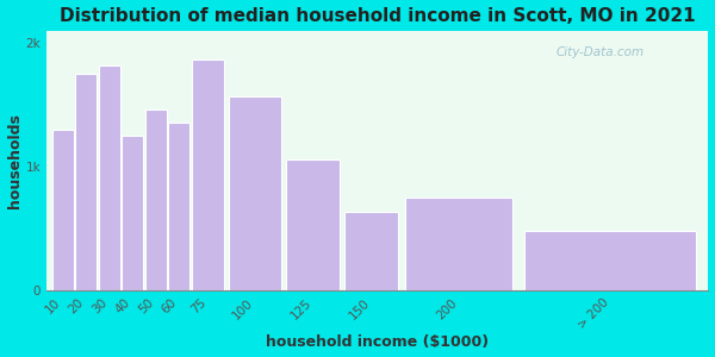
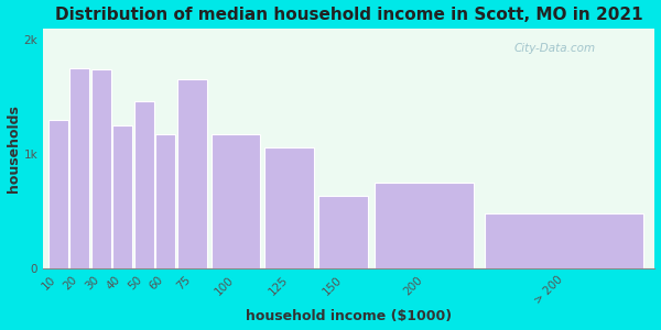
30: 1.82k -> 1.74k
60: 1.36k -> 1.18k
75: 1.87k -> 1.66k
100: 1.57k -> 1.18k
